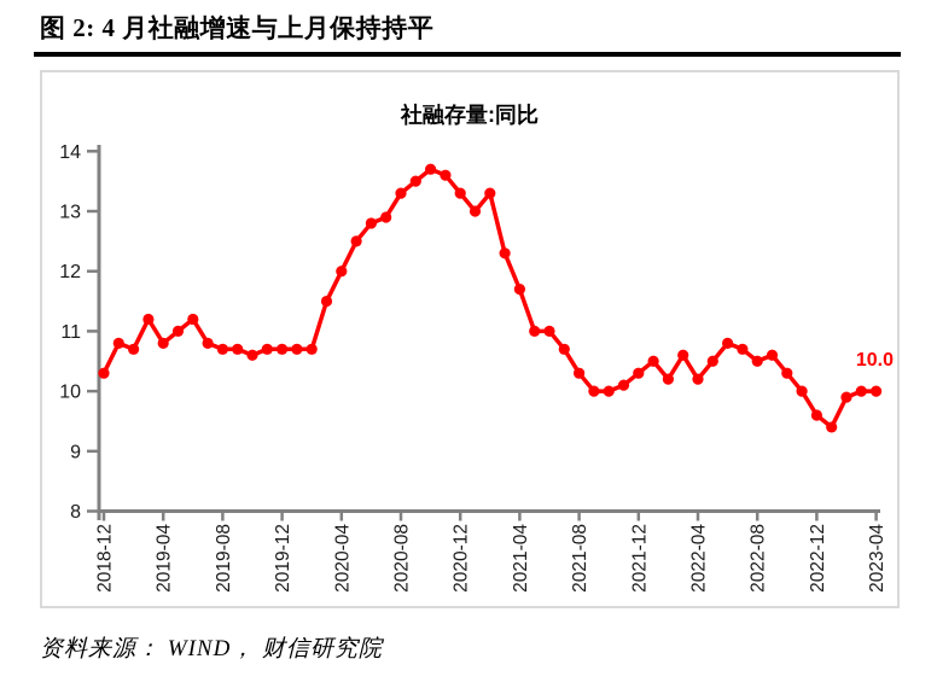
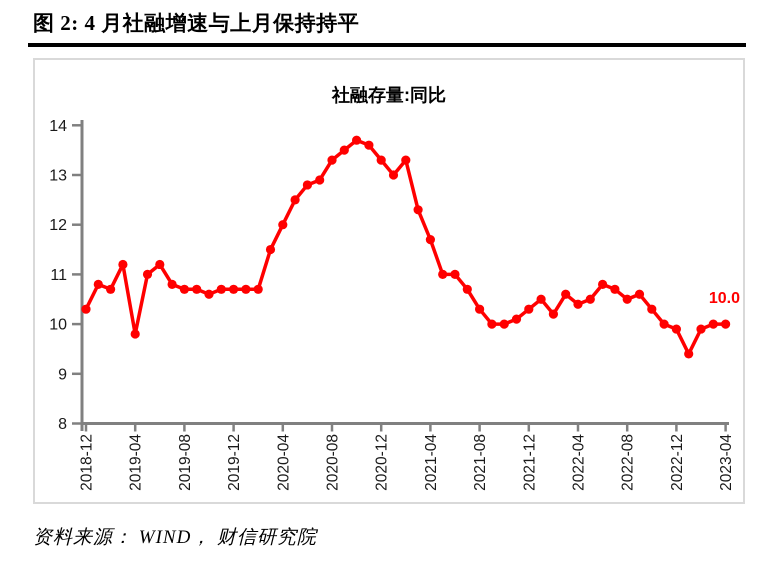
2019-04: 10.8 -> 9.8
2022-04: 10.2 -> 10.4
2022-12: 9.6 -> 9.9
